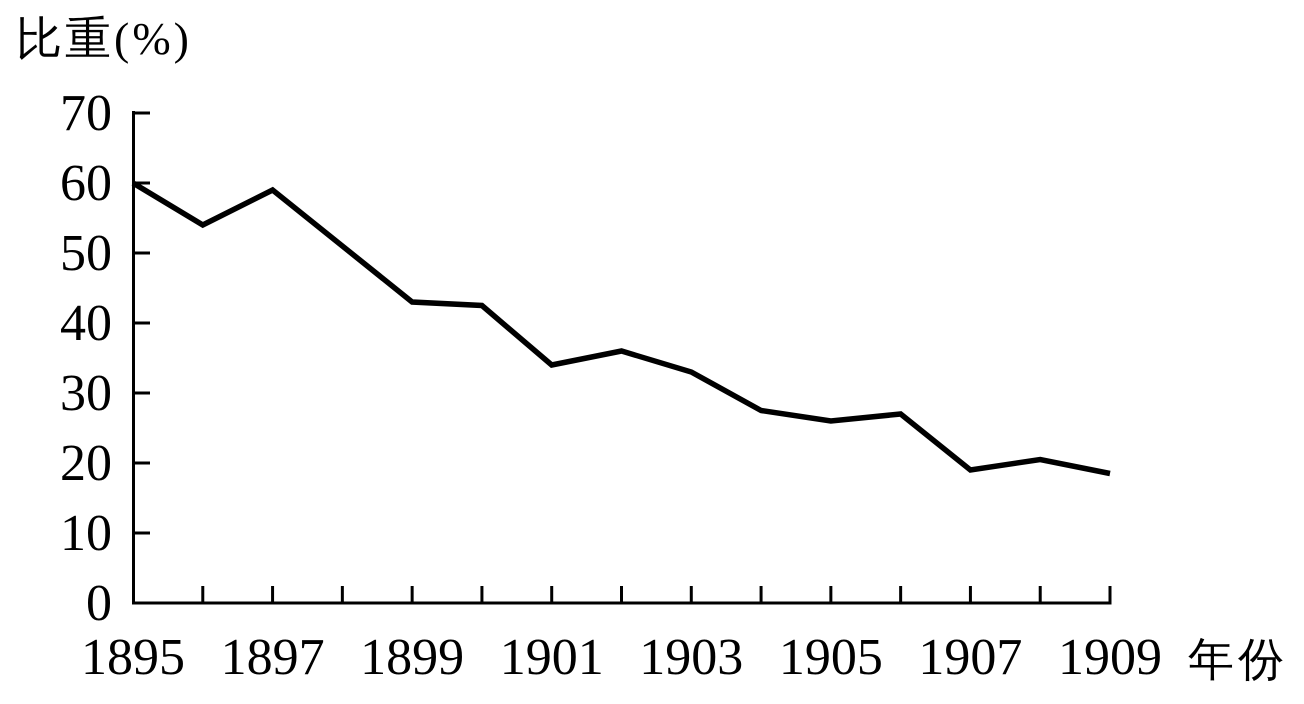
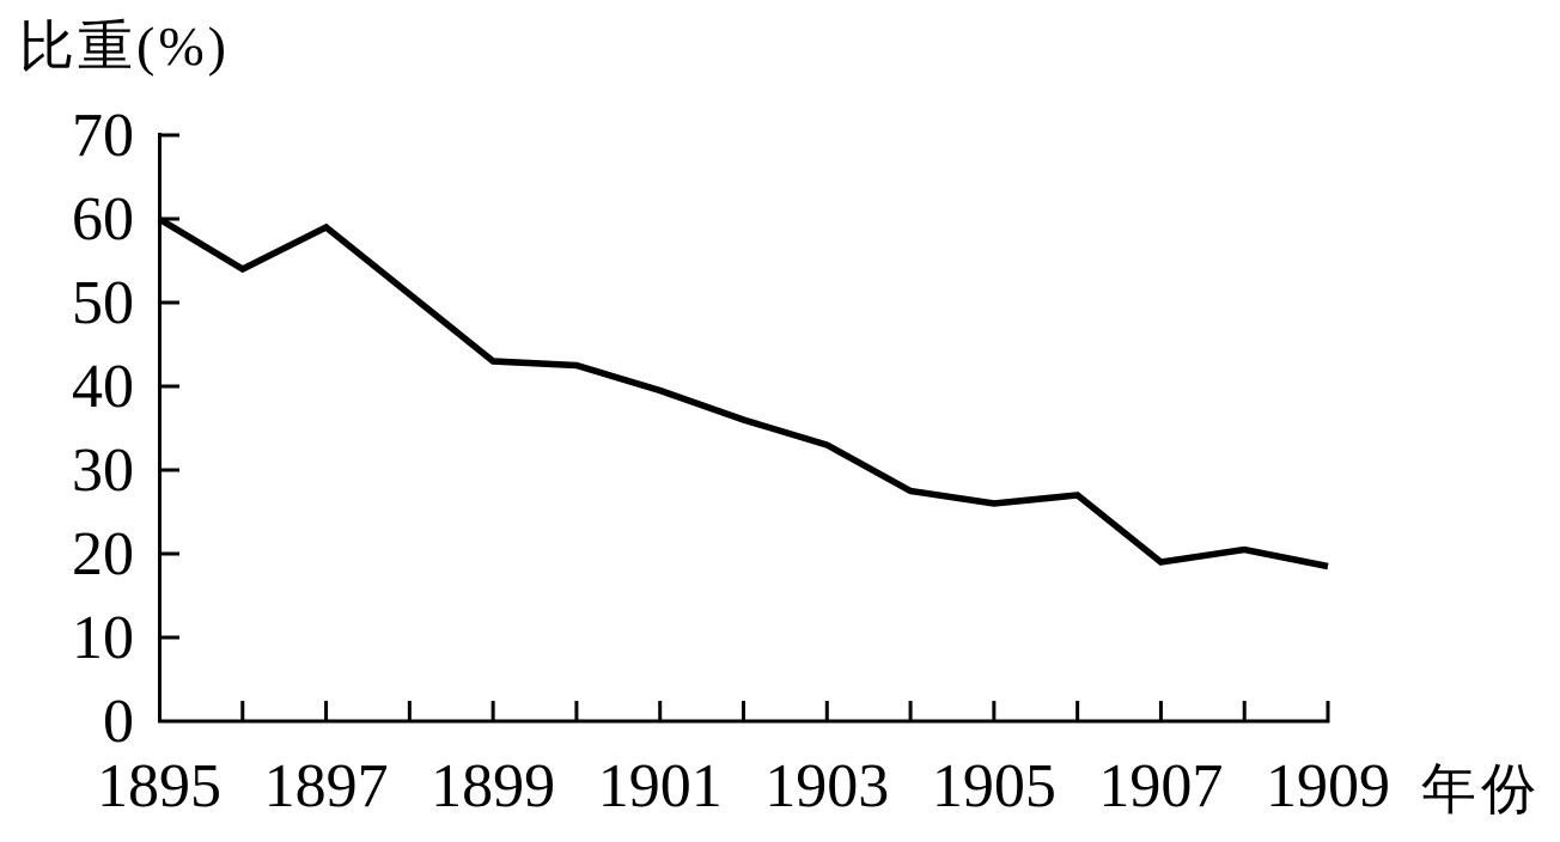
1901: 34 -> 40
